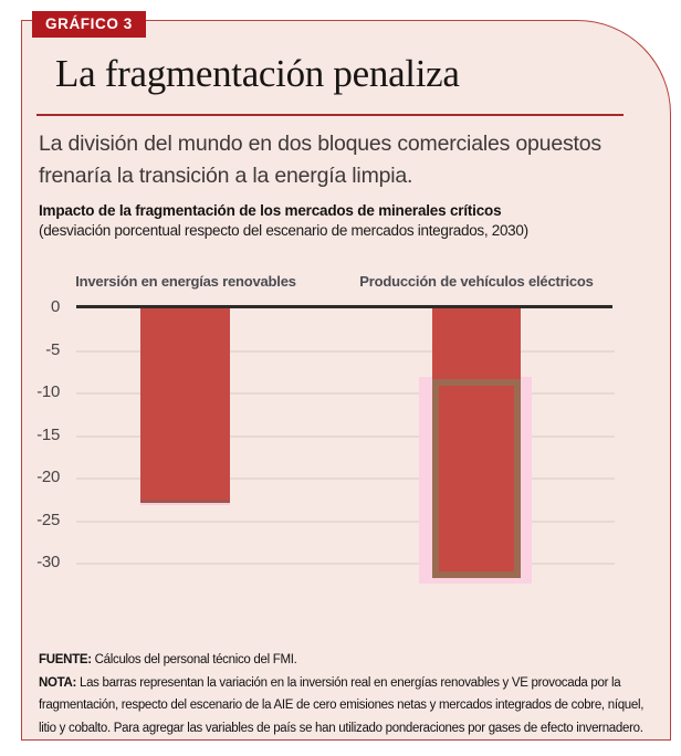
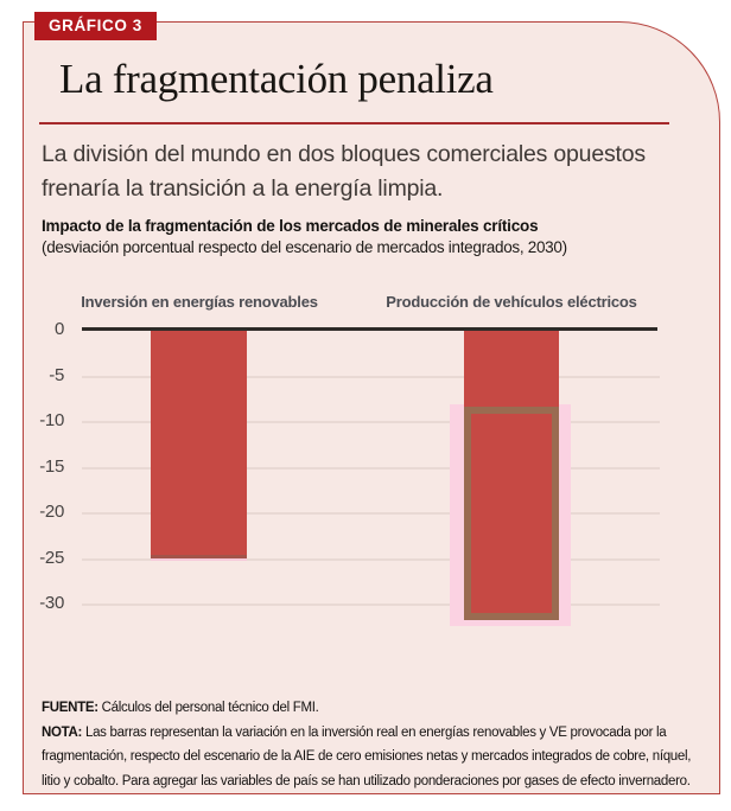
Inversión en energías renovables: -23 -> -25
